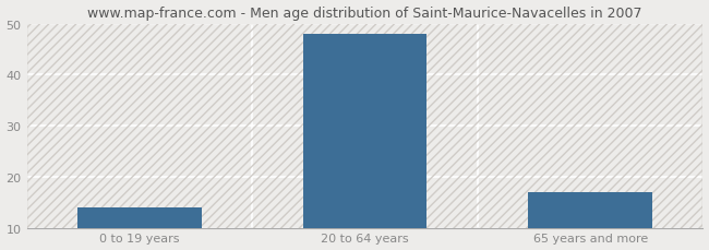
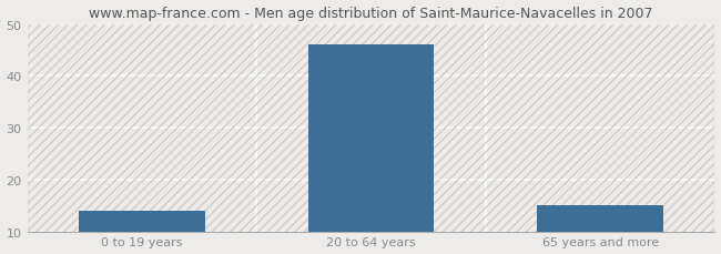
20 to 64 years: 48 -> 46
65 years and more: 17 -> 15
